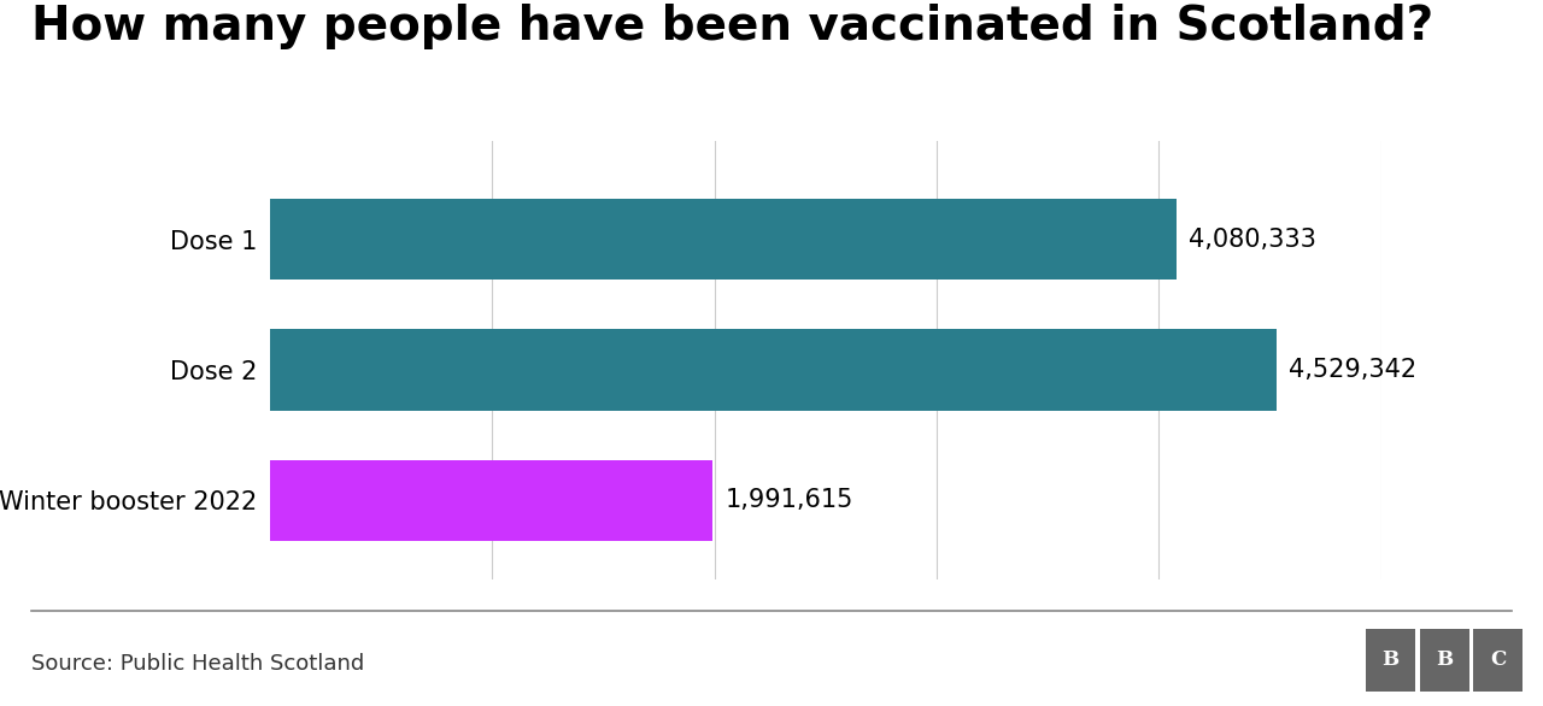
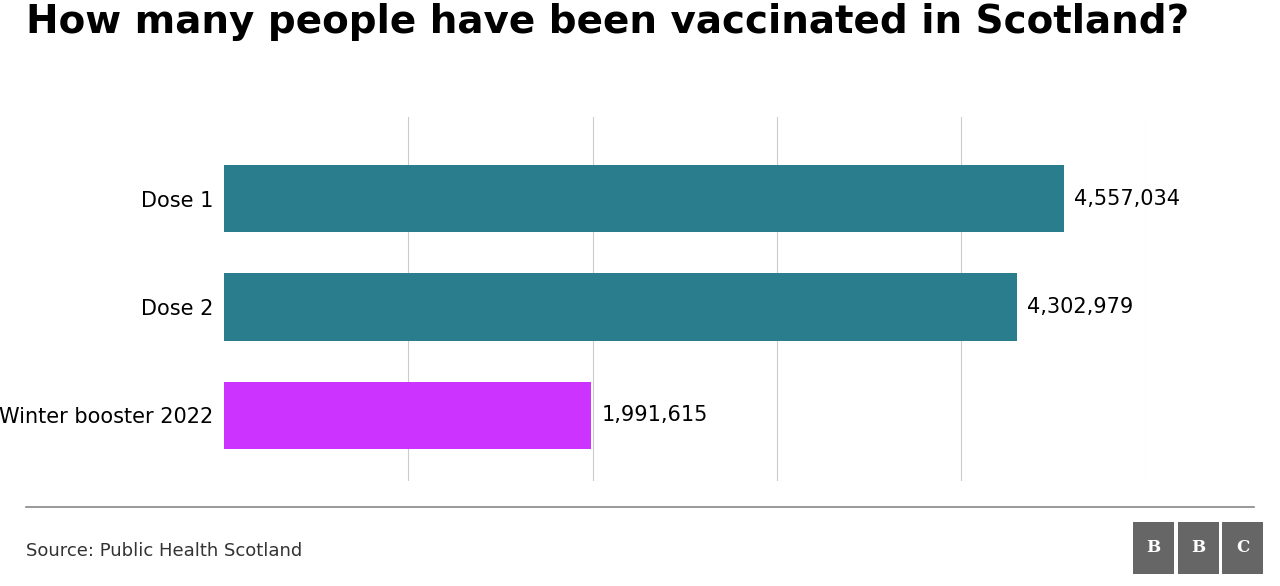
Dose 1: 4,080,333 -> 4,557,034
Dose 2: 4,529,342 -> 4,302,979
